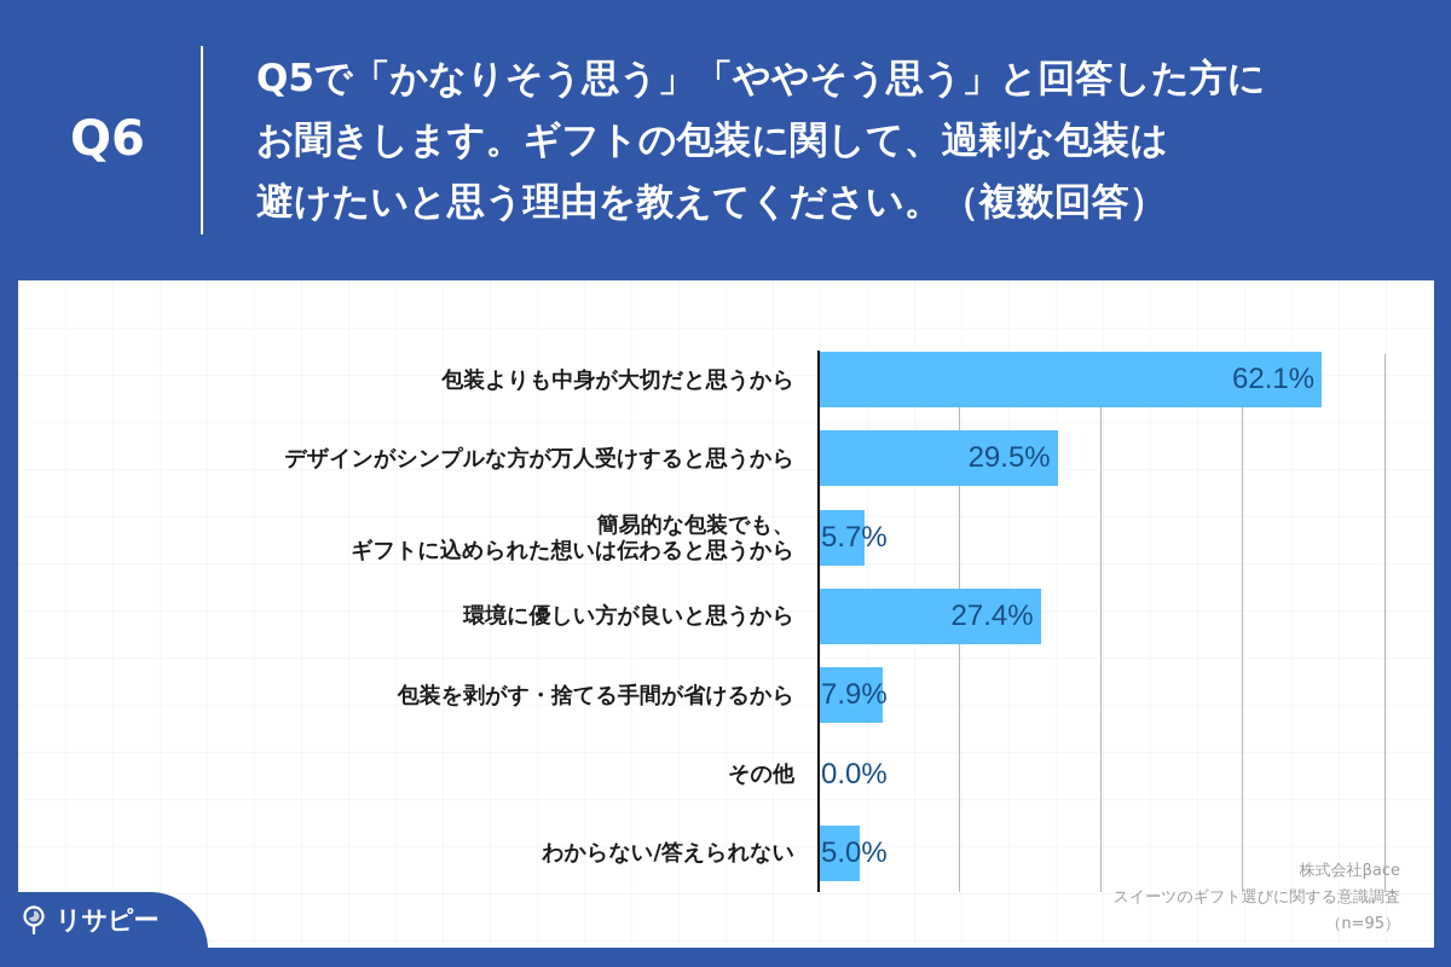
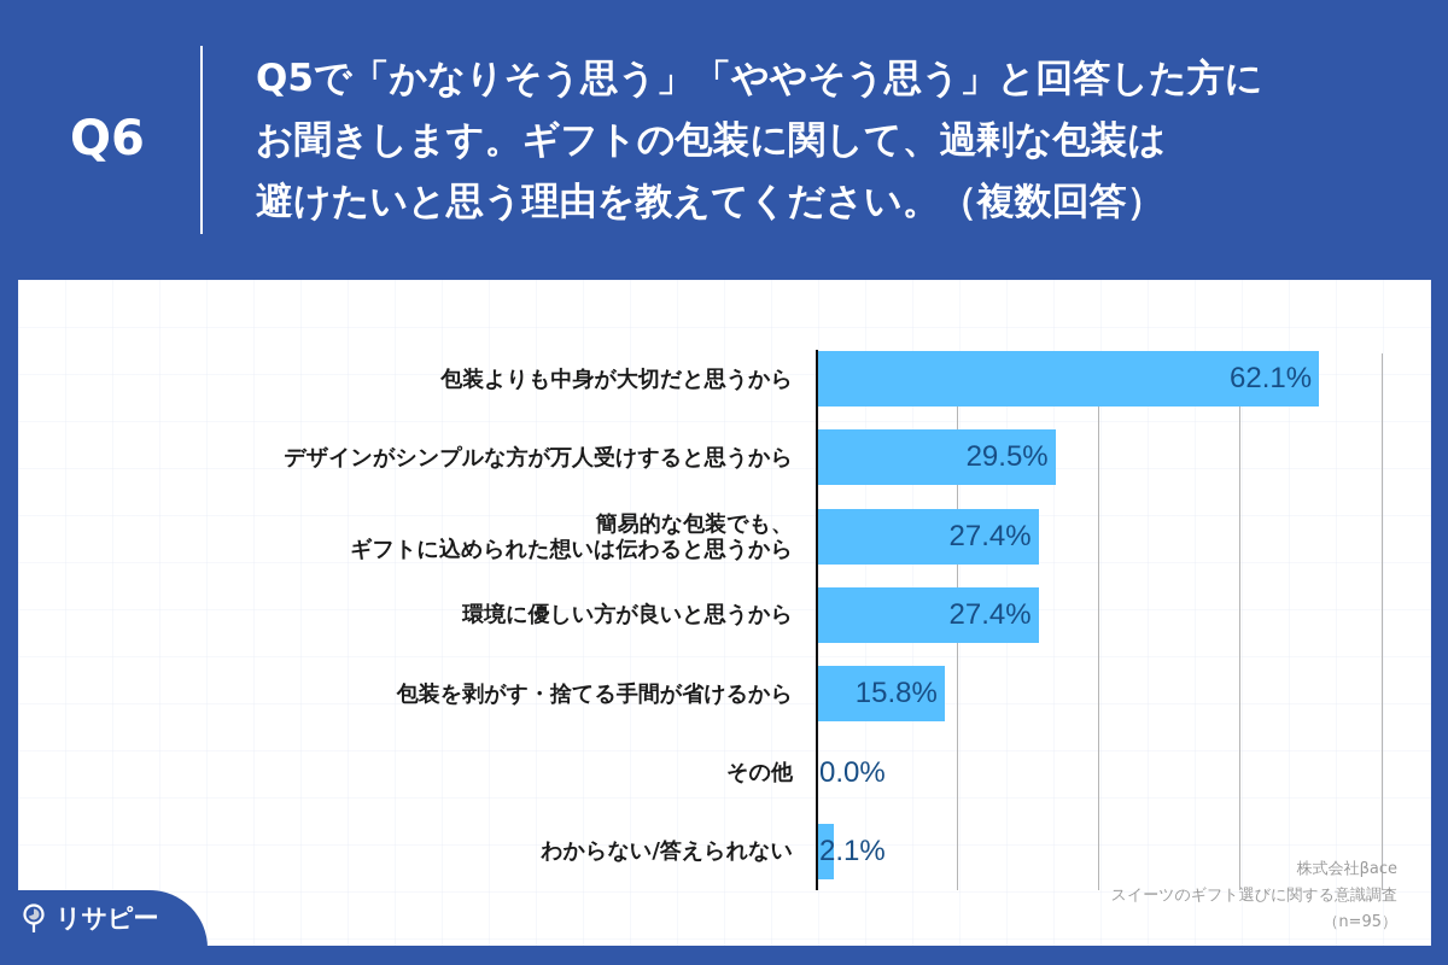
簡易的な包装でも、 ギフトに込められた想いは伝わると思うから: 5.7% -> 27.4%
包装を剥がす・捨てる手間が省けるから: 7.9% -> 15.8%
わからない/答えられない: 5.0% -> 2.1%
